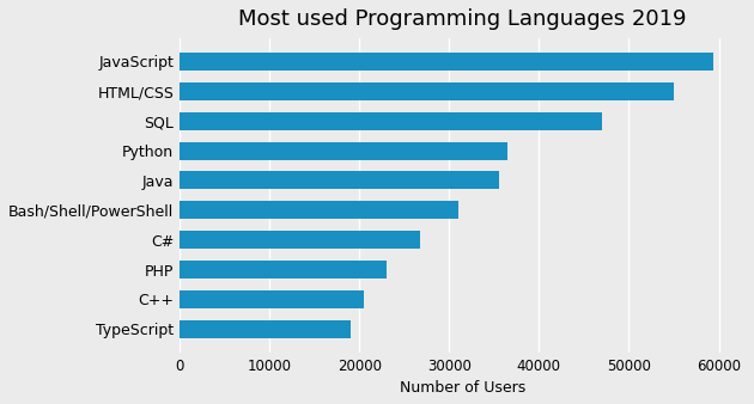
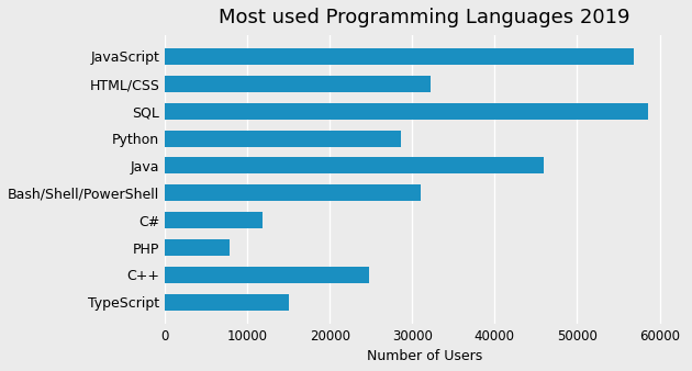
JavaScript: 59400 -> 56800
HTML/CSS: 55000 -> 32200
SQL: 47000 -> 58600
Python: 36500 -> 28600
Java: 35500 -> 46000
C#: 26800 -> 11800
PHP: 23000 -> 7800
C++: 20500 -> 24800
TypeScript: 19000 -> 15000
